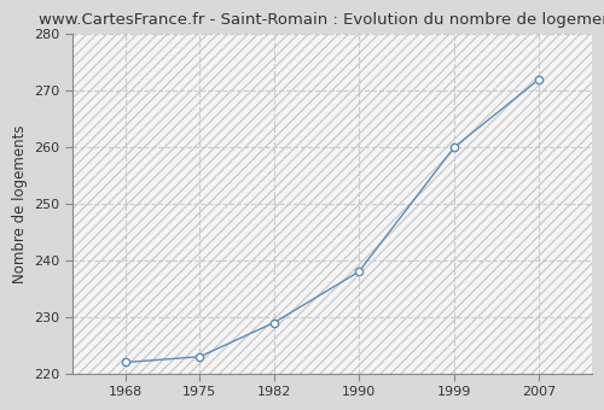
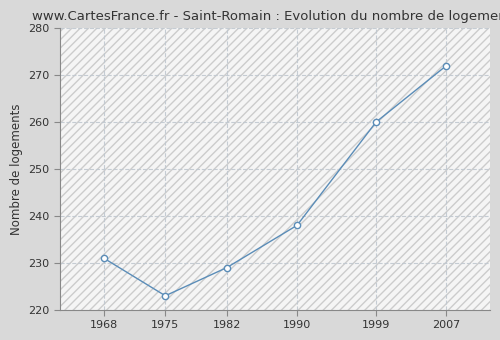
1968: 222 -> 231
